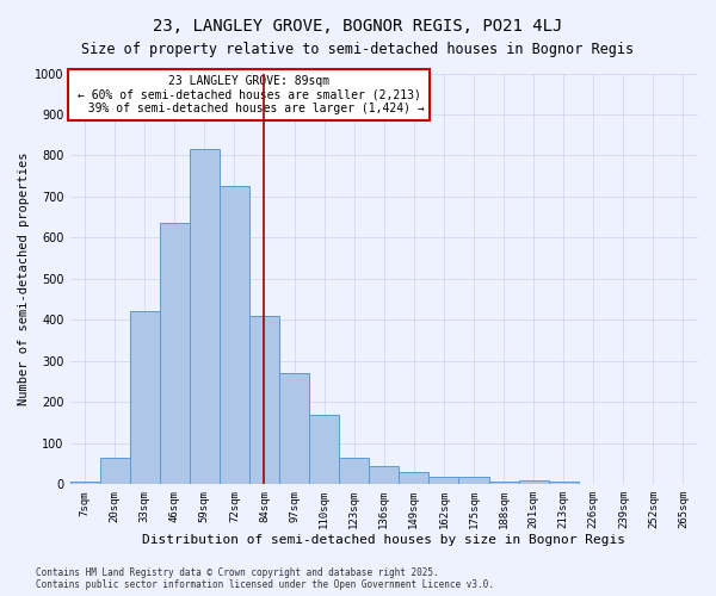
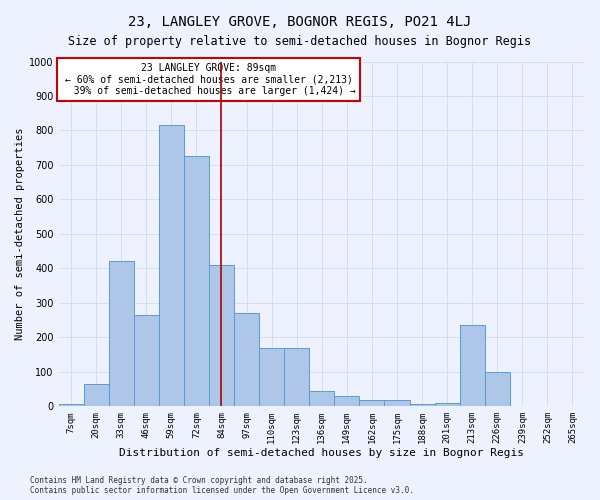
46sqm: 635 -> 265
123sqm: 65 -> 170
213sqm: 5 -> 235
226sqm: 2 -> 100
